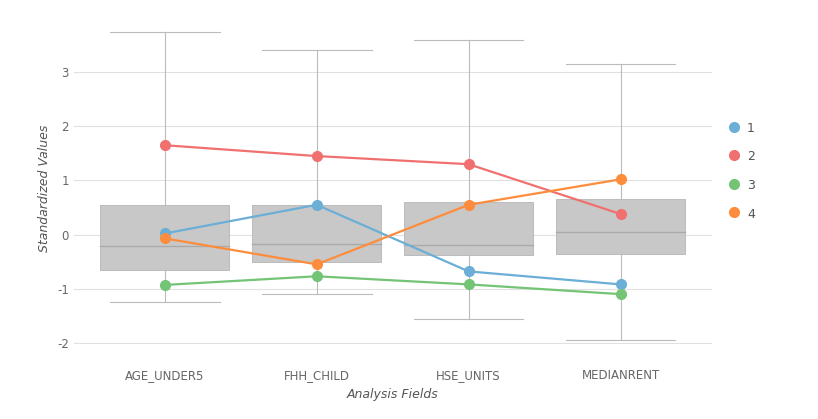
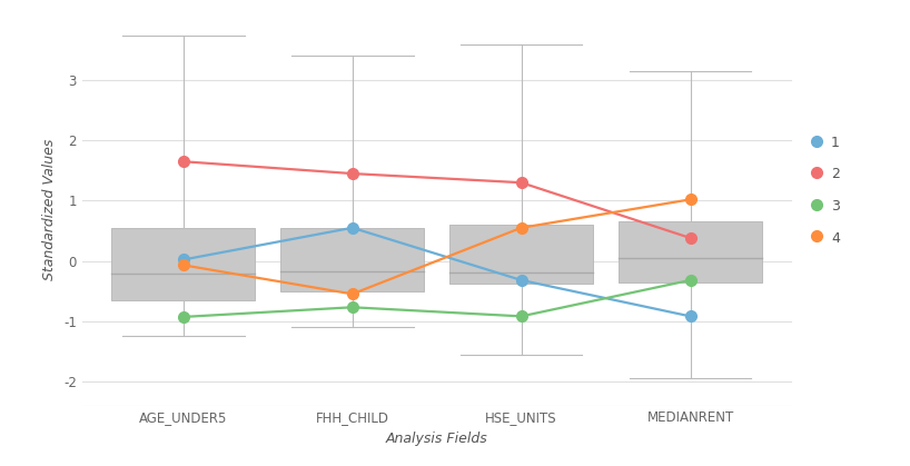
1/HSE_UNITS: -0.68 -> -0.32
3/MEDIANRENT: -1.10 -> -0.32
